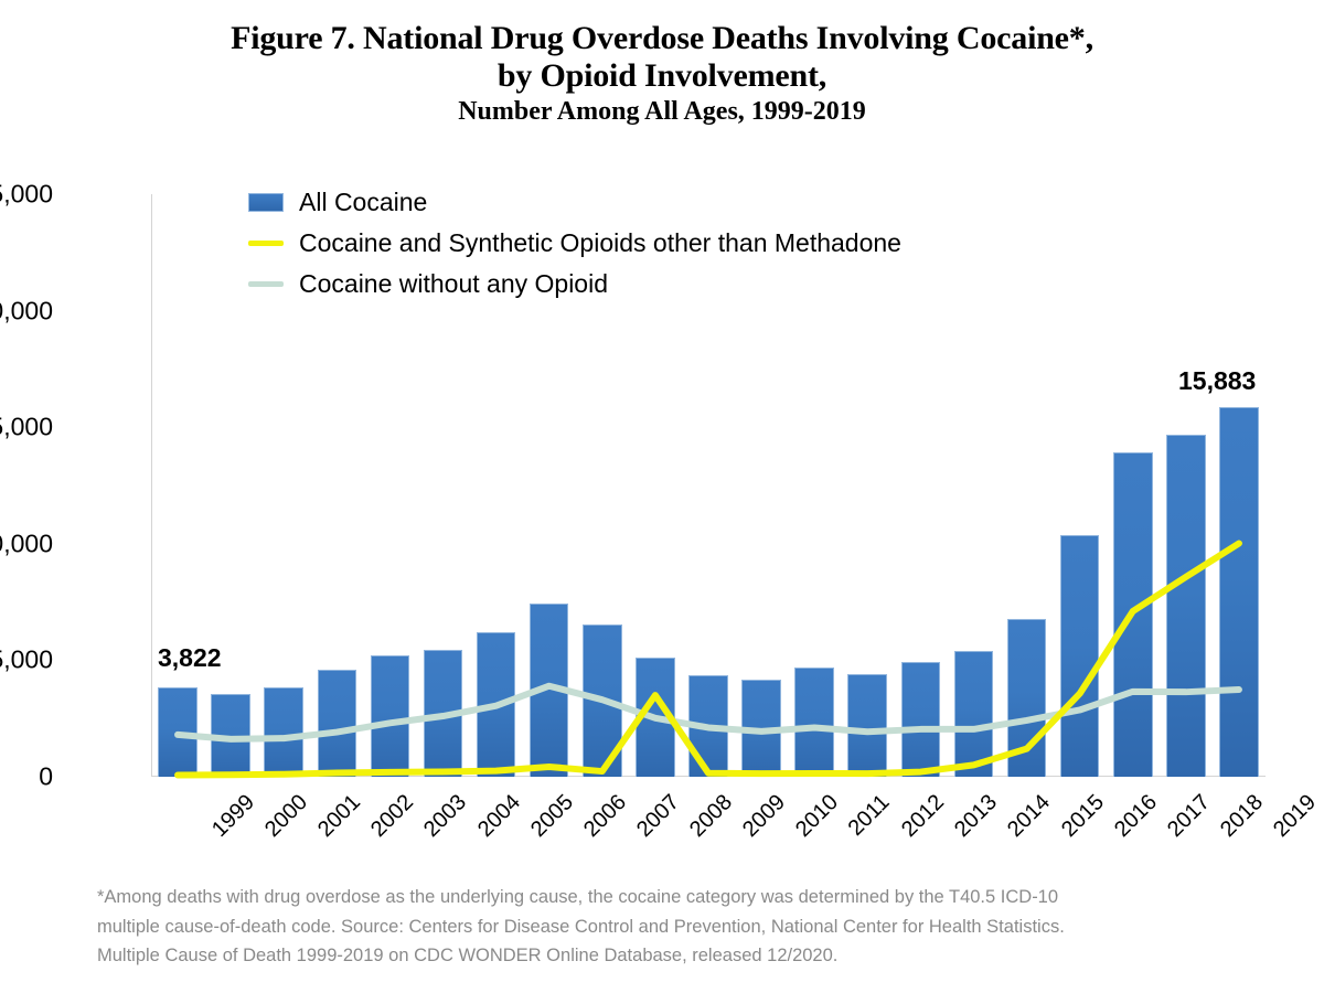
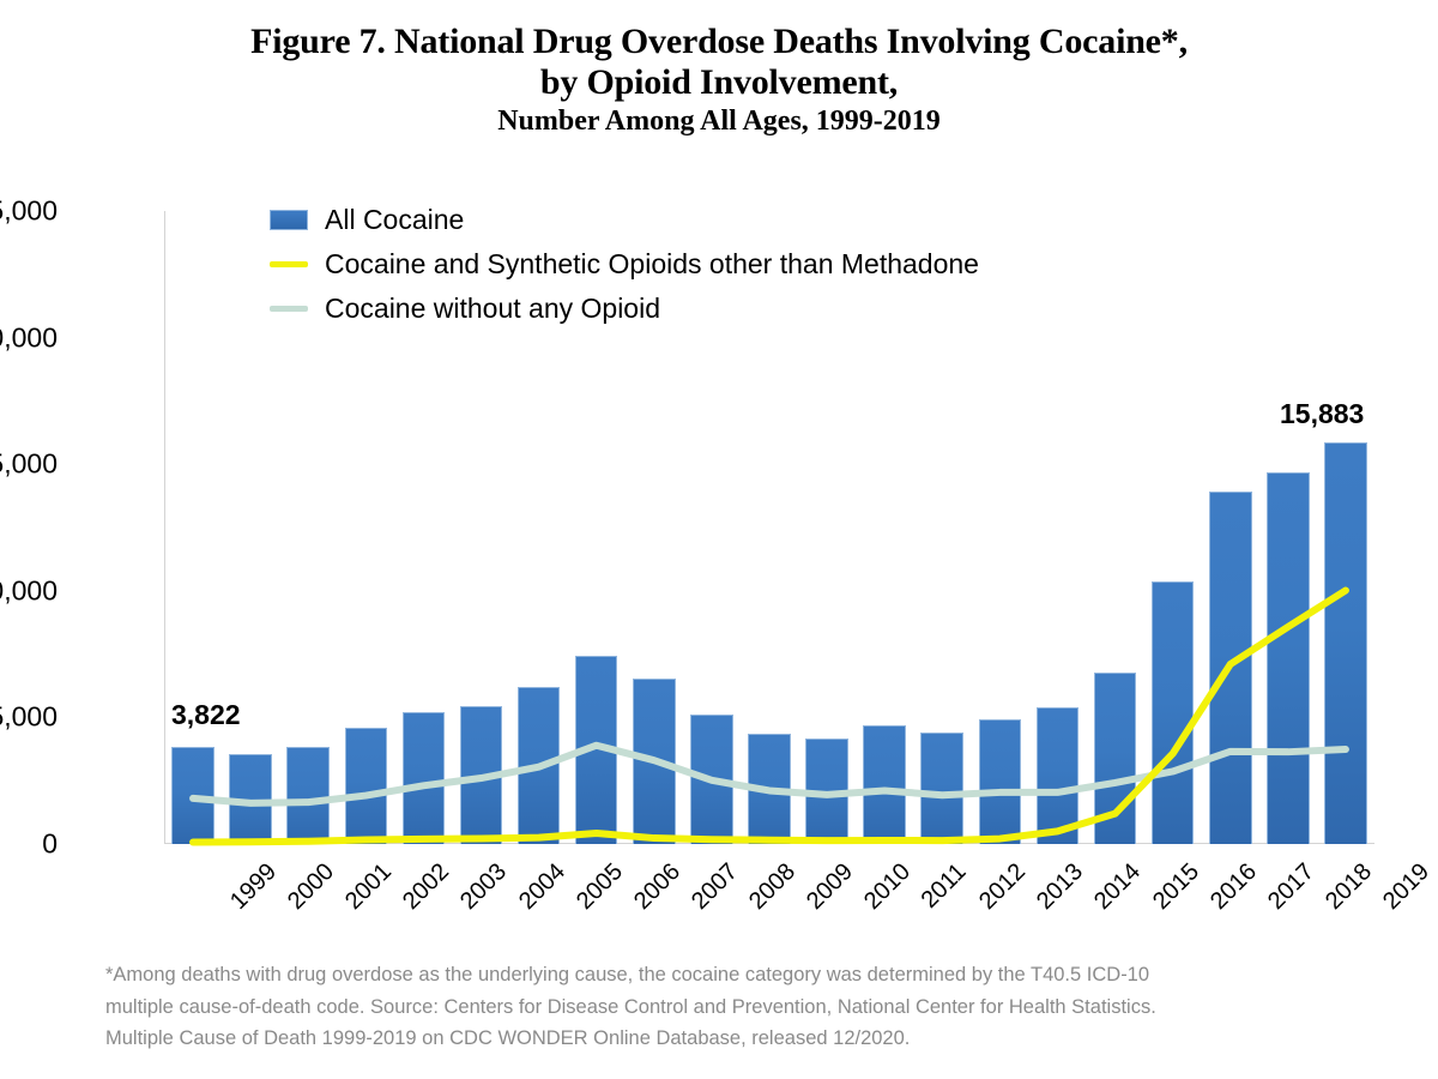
Cocaine and Synthetic Opioids other than Methadone/2008: 3500 -> 200
